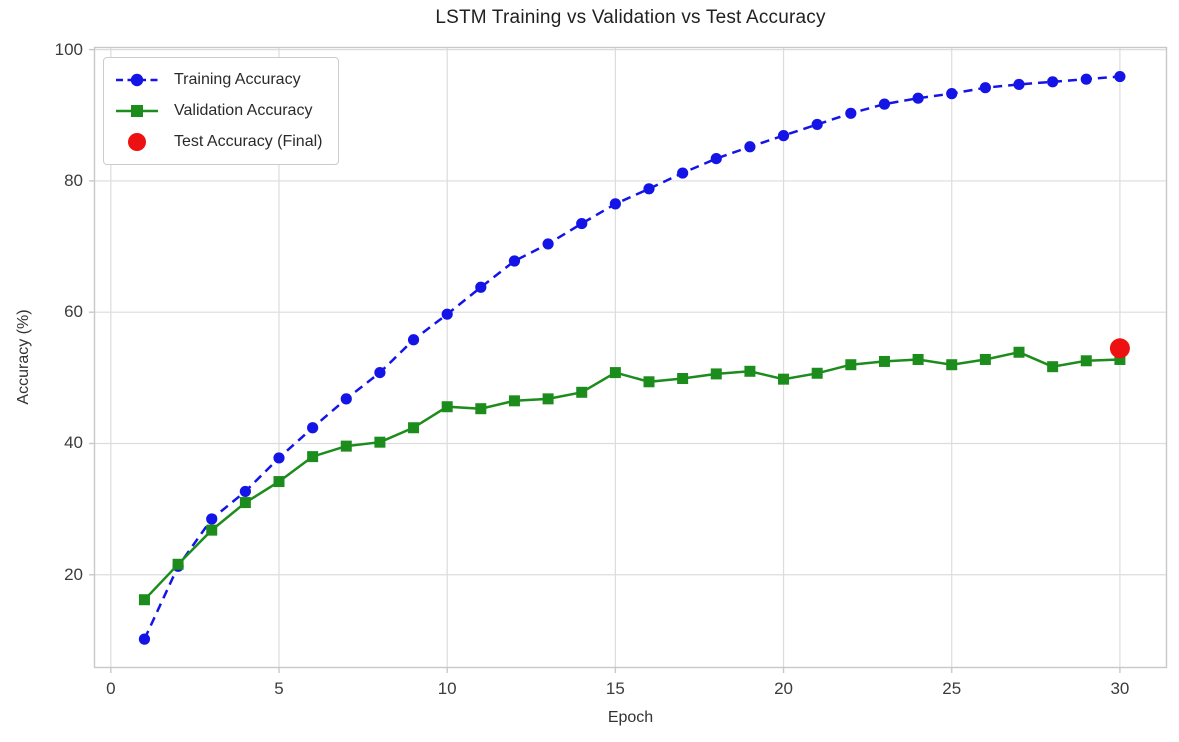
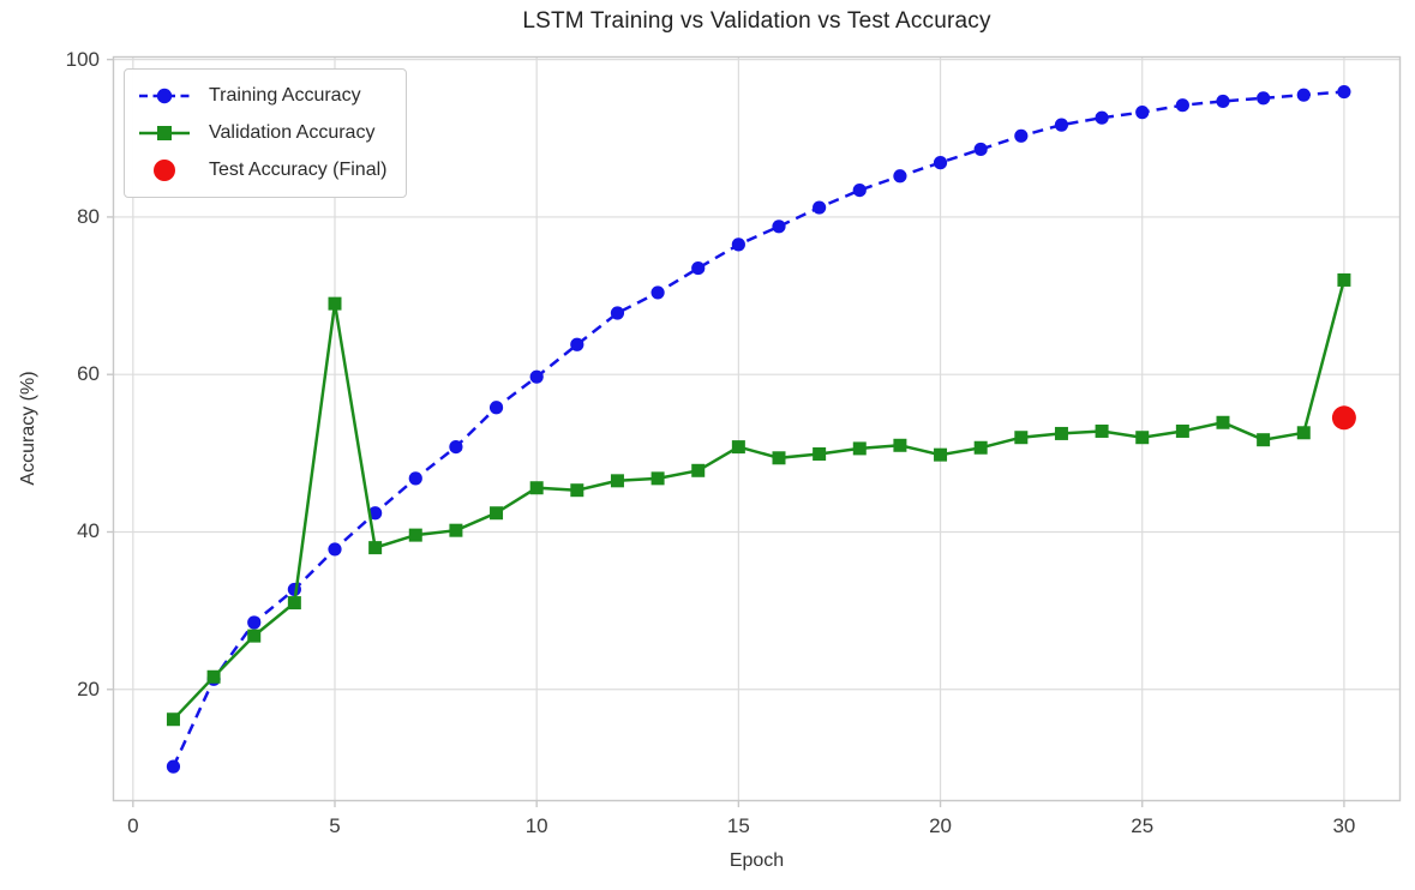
Validation Accuracy/5: 34 -> 69
Validation Accuracy/30: 53 -> 72
